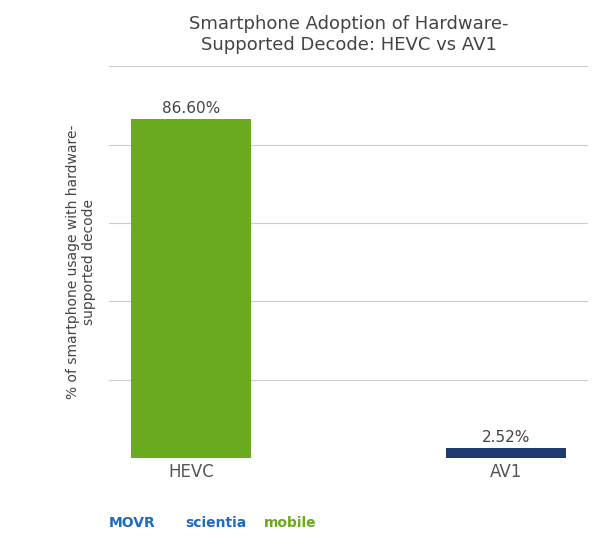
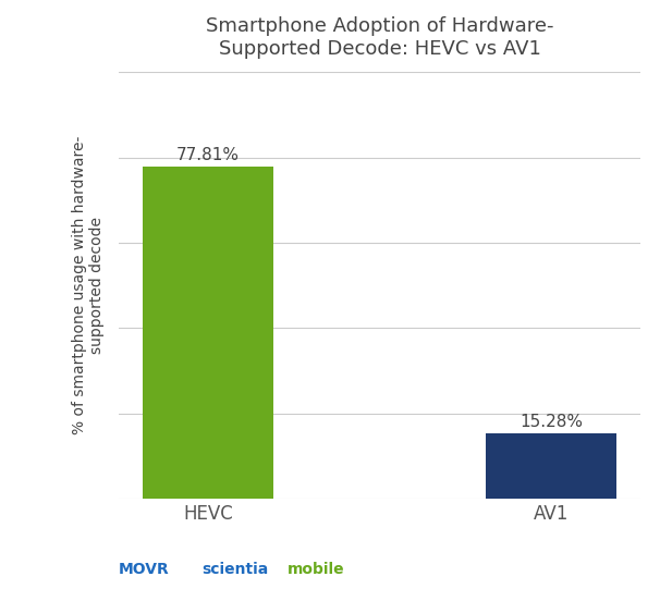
HEVC: 86.60% -> 77.81%
AV1: 2.52% -> 15.28%
